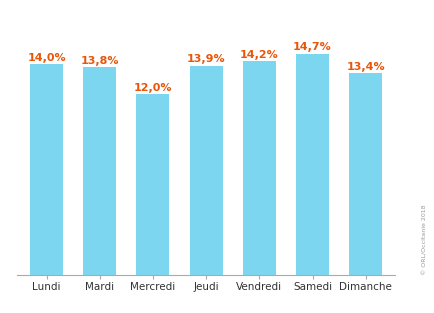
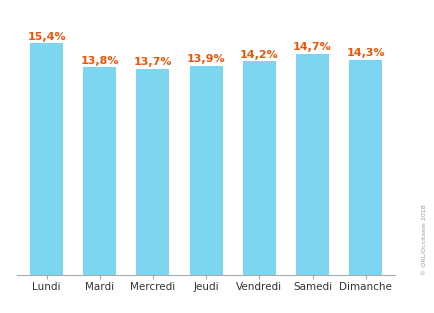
Lundi: 14,0% -> 15,4%
Mercredi: 12,0% -> 13,7%
Dimanche: 13,4% -> 14,3%
